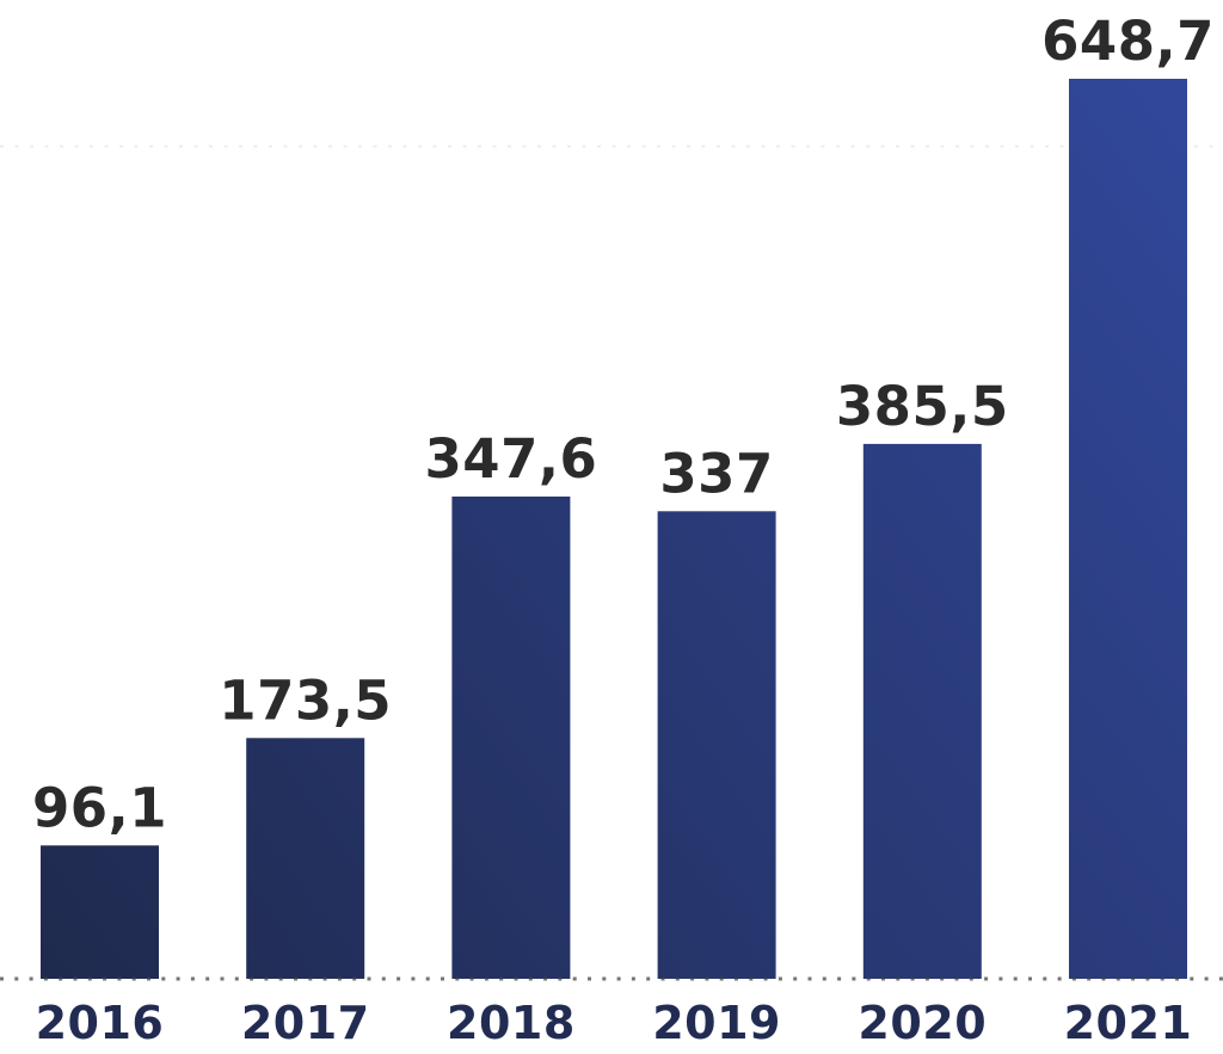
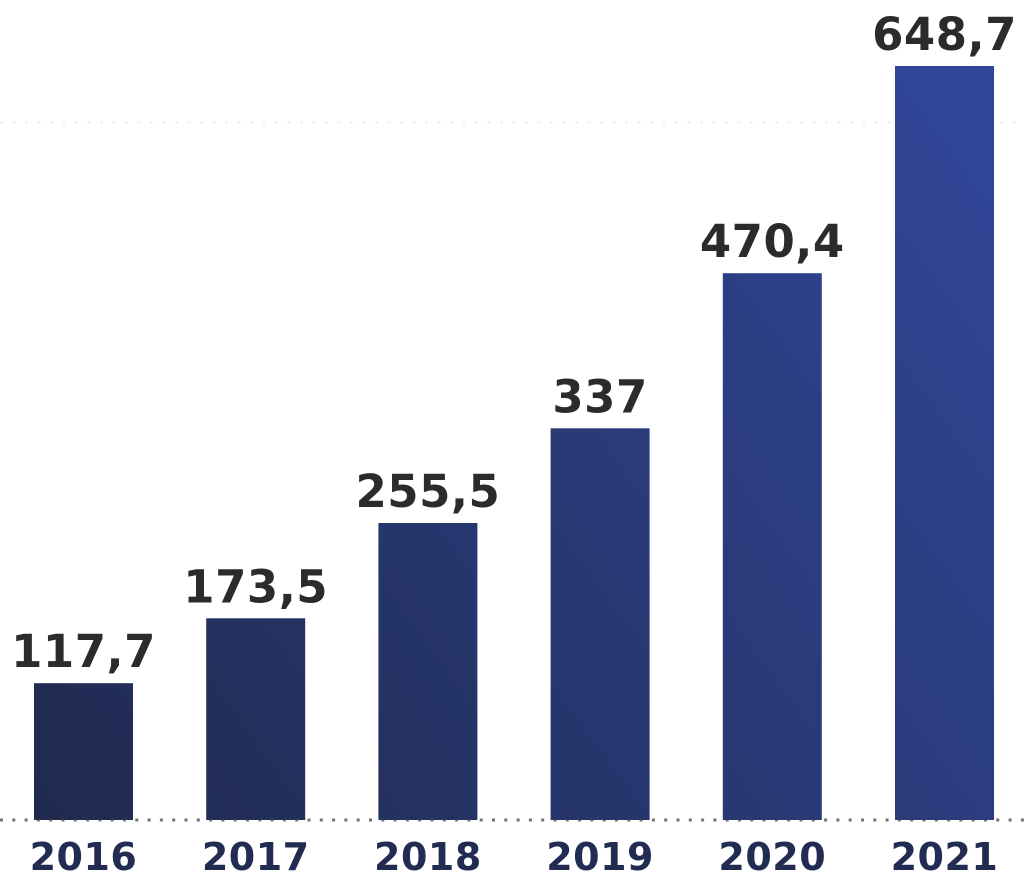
2016: 96,1 -> 117,7
2018: 347,6 -> 255,5
2020: 385,5 -> 470,4
